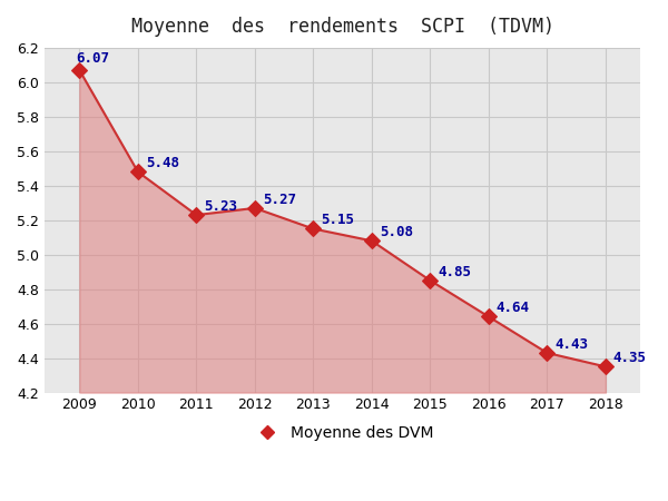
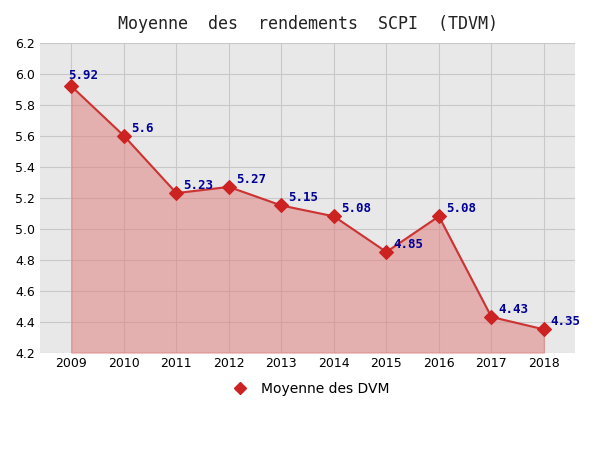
2009: 6.07 -> 5.92
2010: 5.48 -> 5.6
2016: 4.64 -> 5.08
